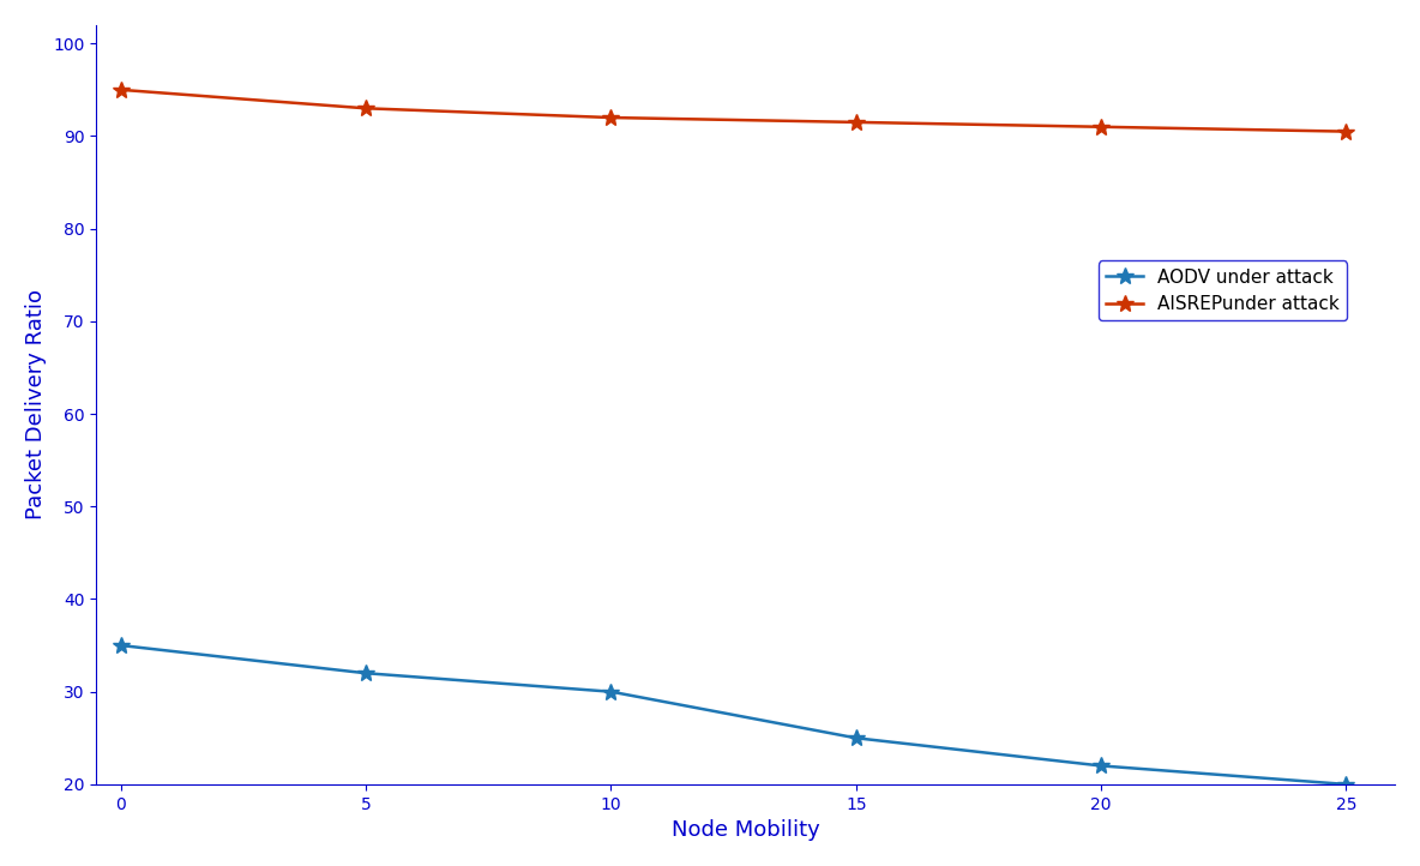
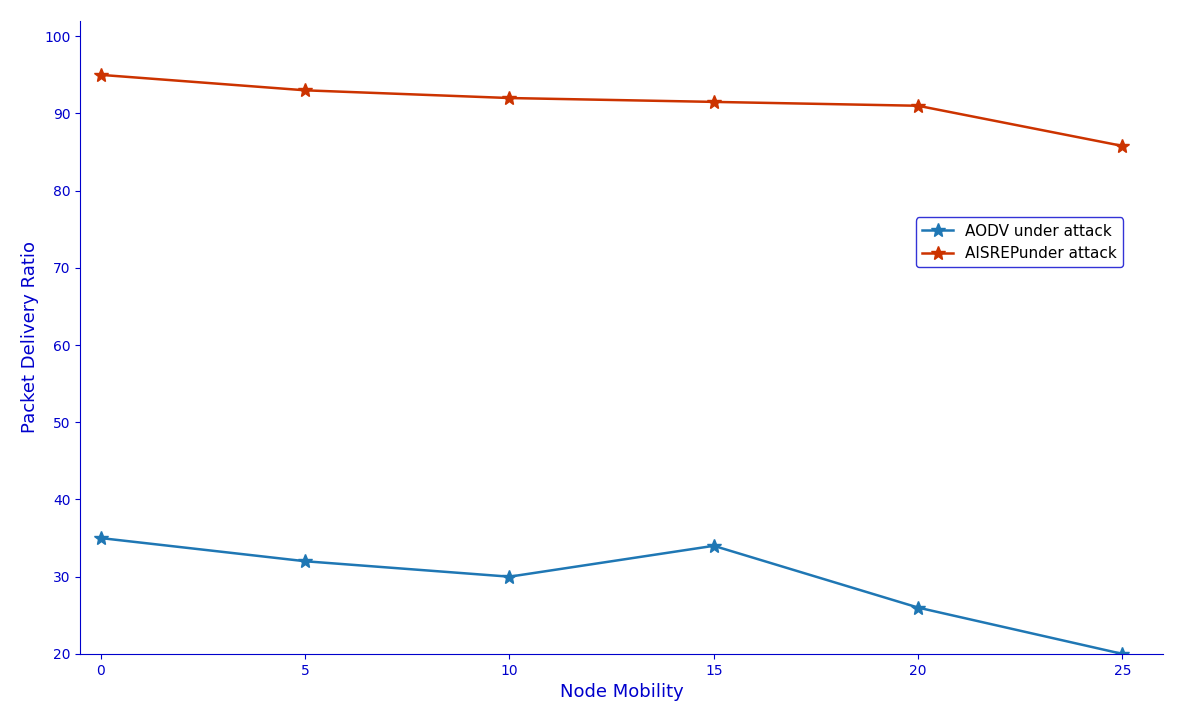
AODV under attack/15: 25 -> 34
AODV under attack/20: 22 -> 26
AISREPunder attack/25: 90.5 -> 85.8
